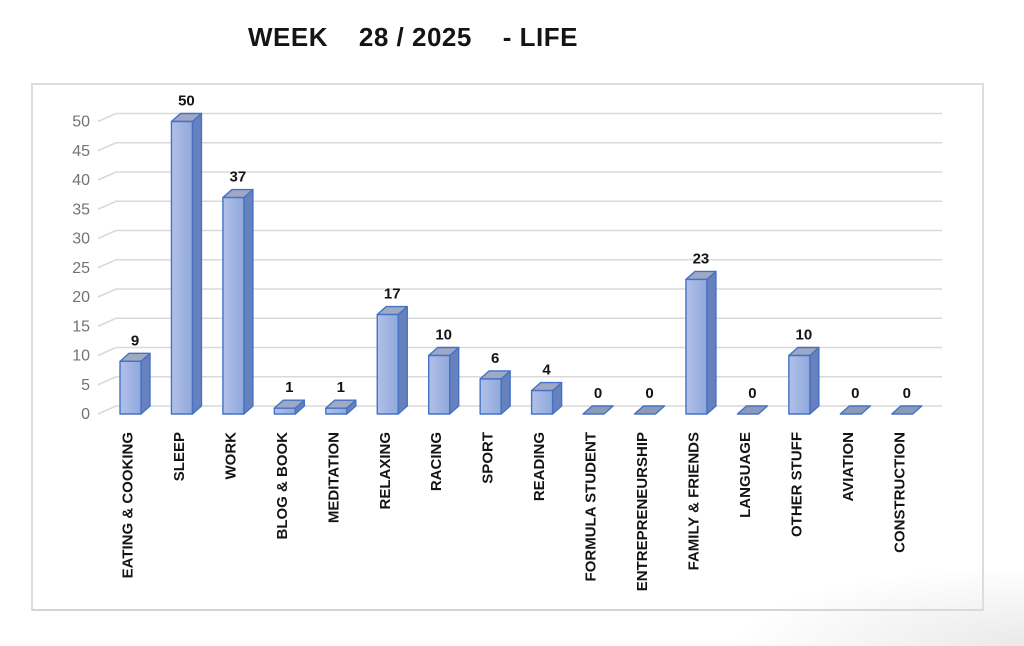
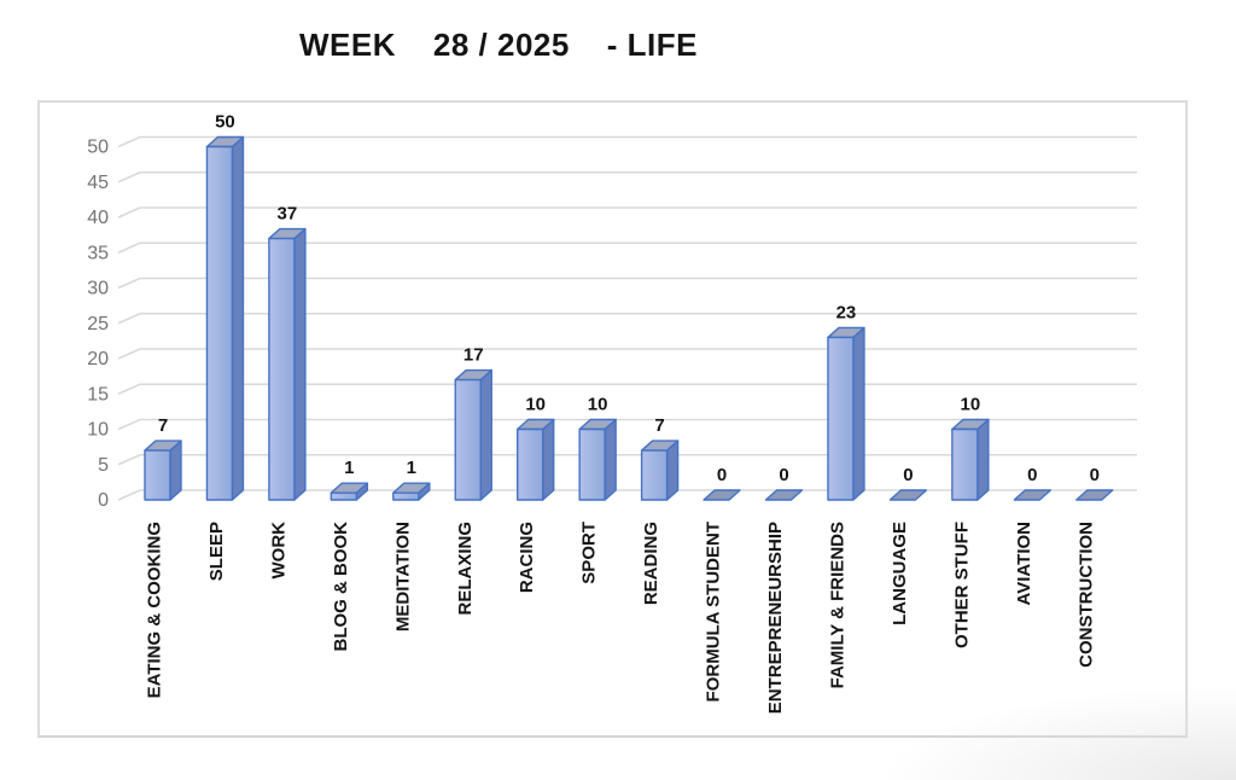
EATING & COOKING: 9 -> 7
SPORT: 6 -> 10
READING: 4 -> 7
